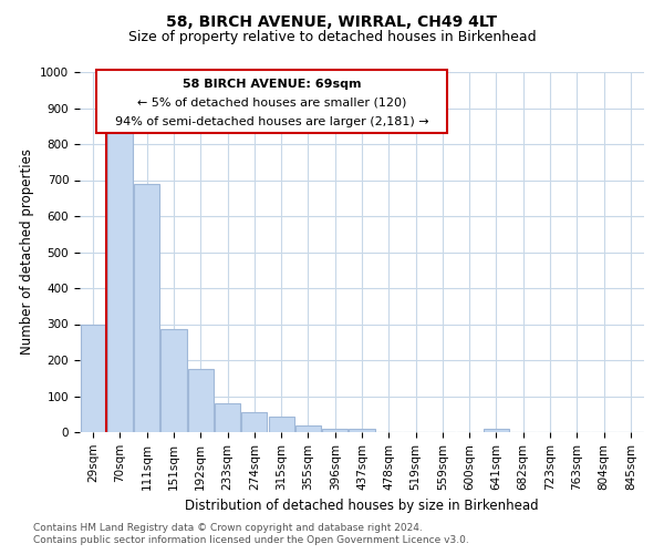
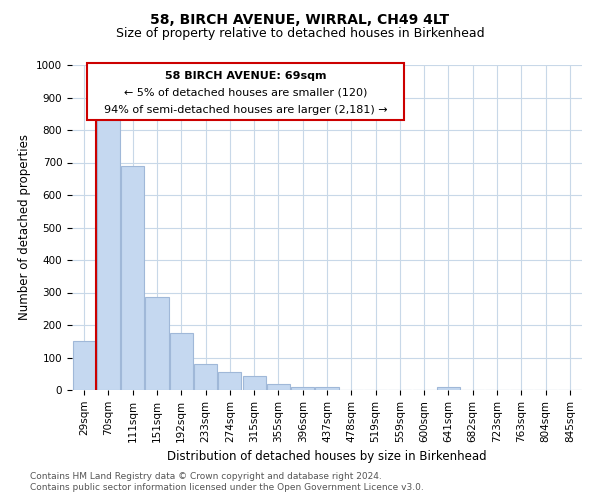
29sqm: 300 -> 150
